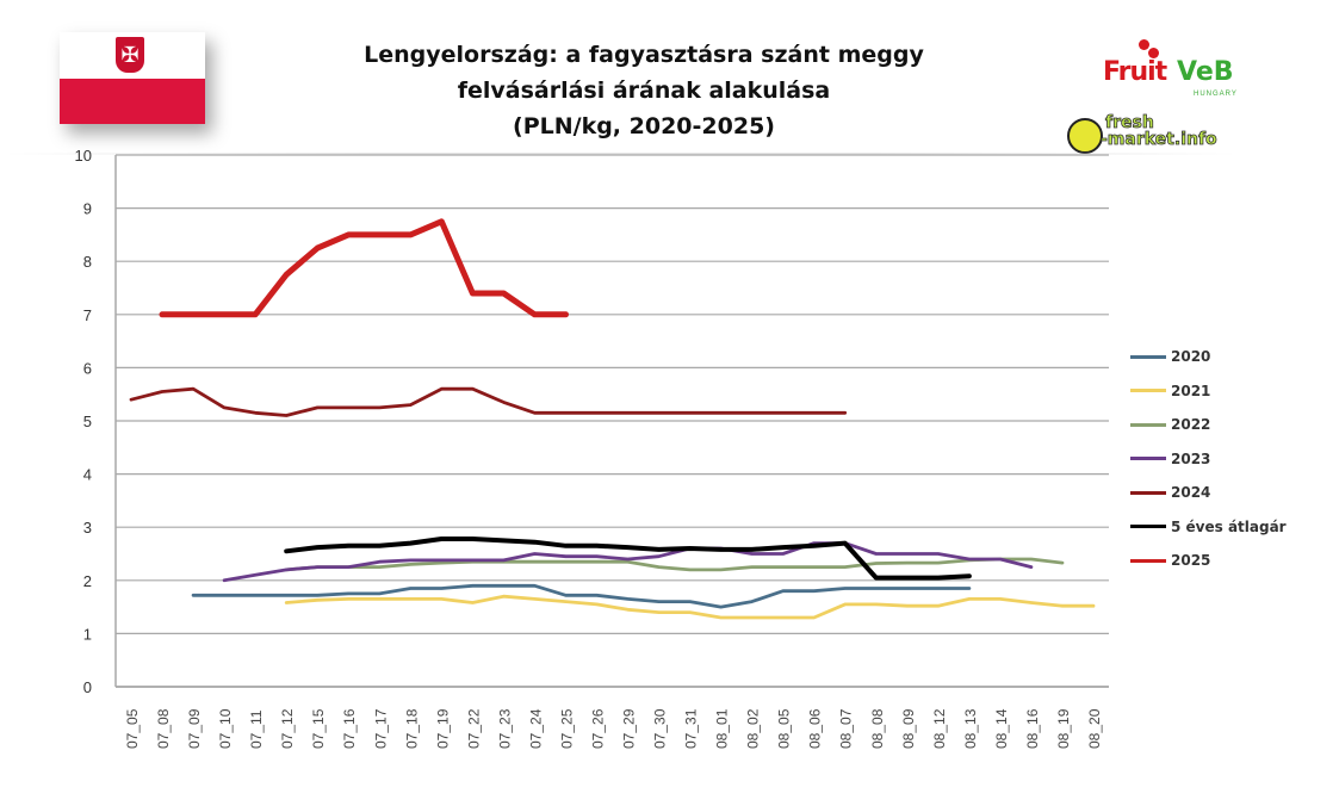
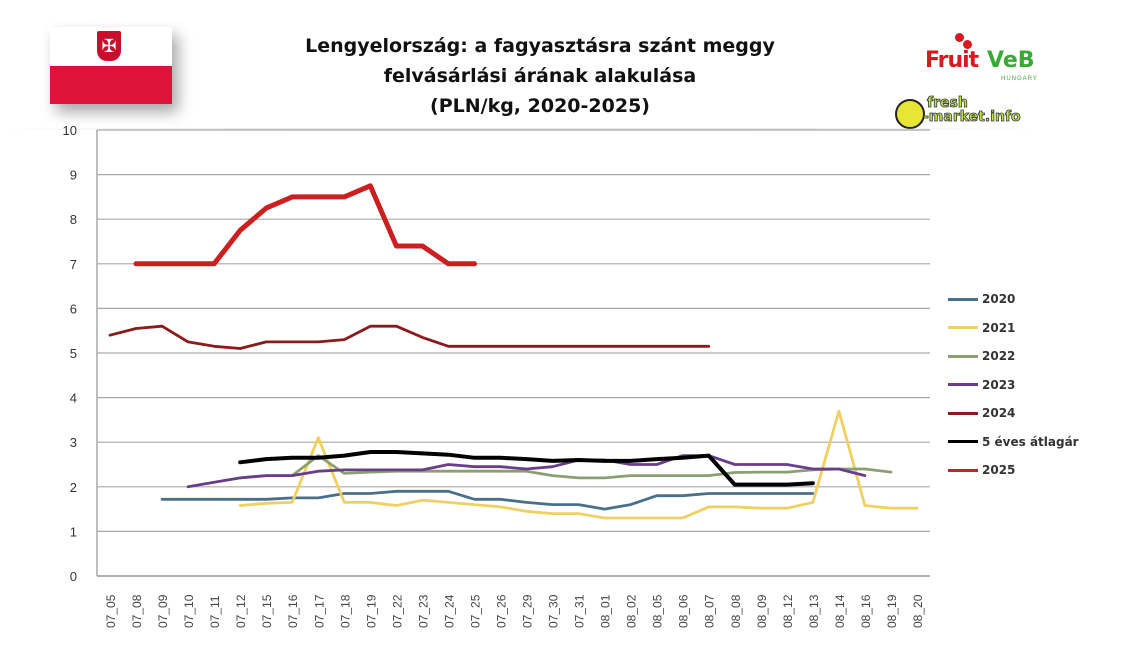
2021/07_17: 1.6 -> 3.1
2022/07_17: 2.2 -> 2.7
2021/08_14: 1.6 -> 3.7
